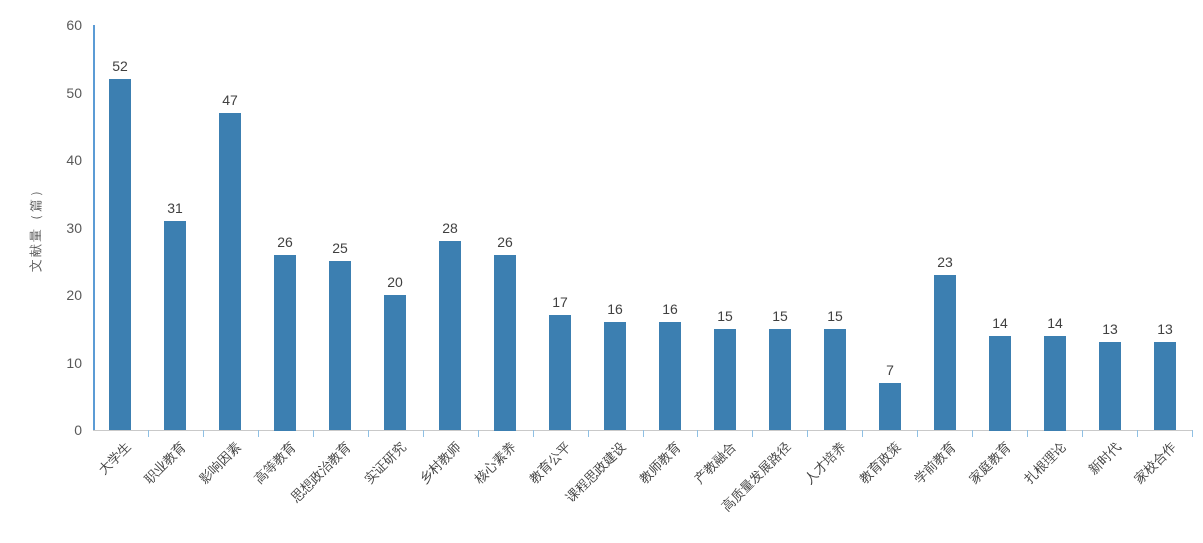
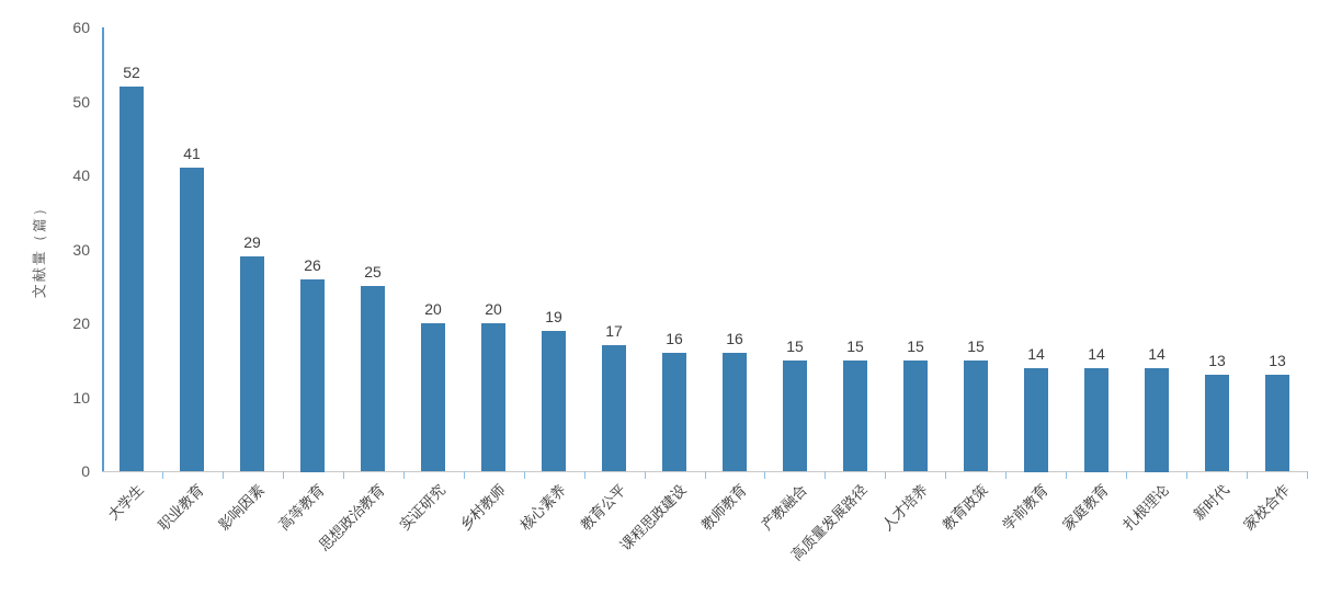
职业教育: 31 -> 41
影响因素: 47 -> 29
乡村教师: 28 -> 20
核心素养: 26 -> 19
教育政策: 7 -> 15
学前教育: 23 -> 14
